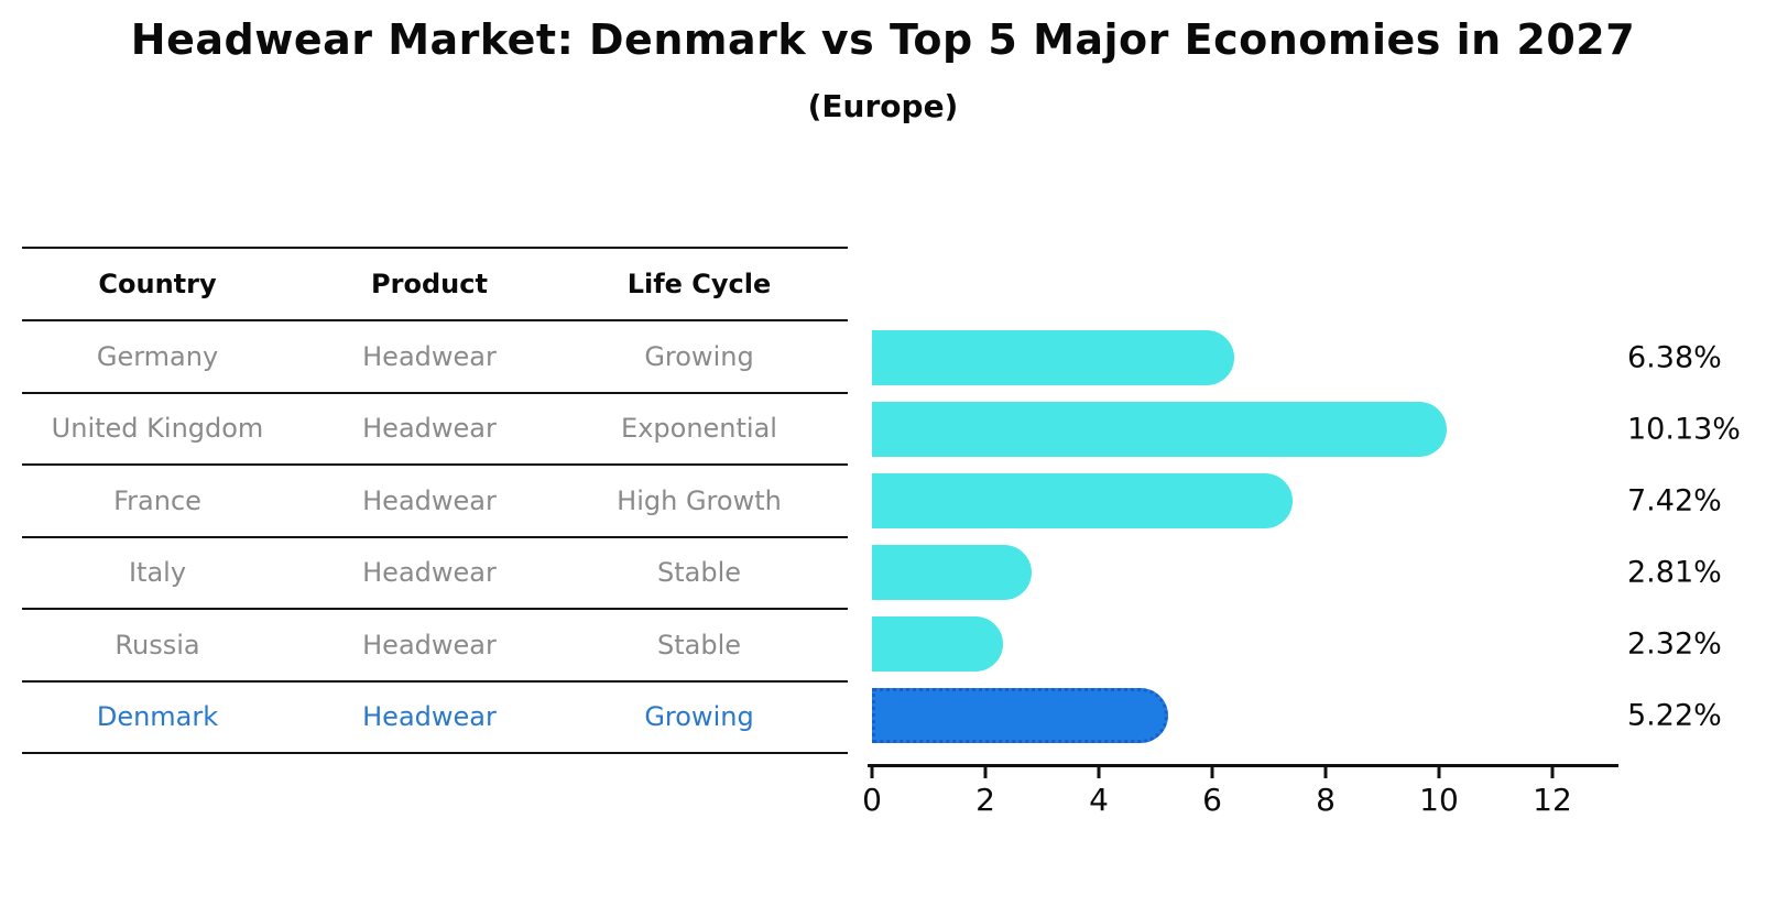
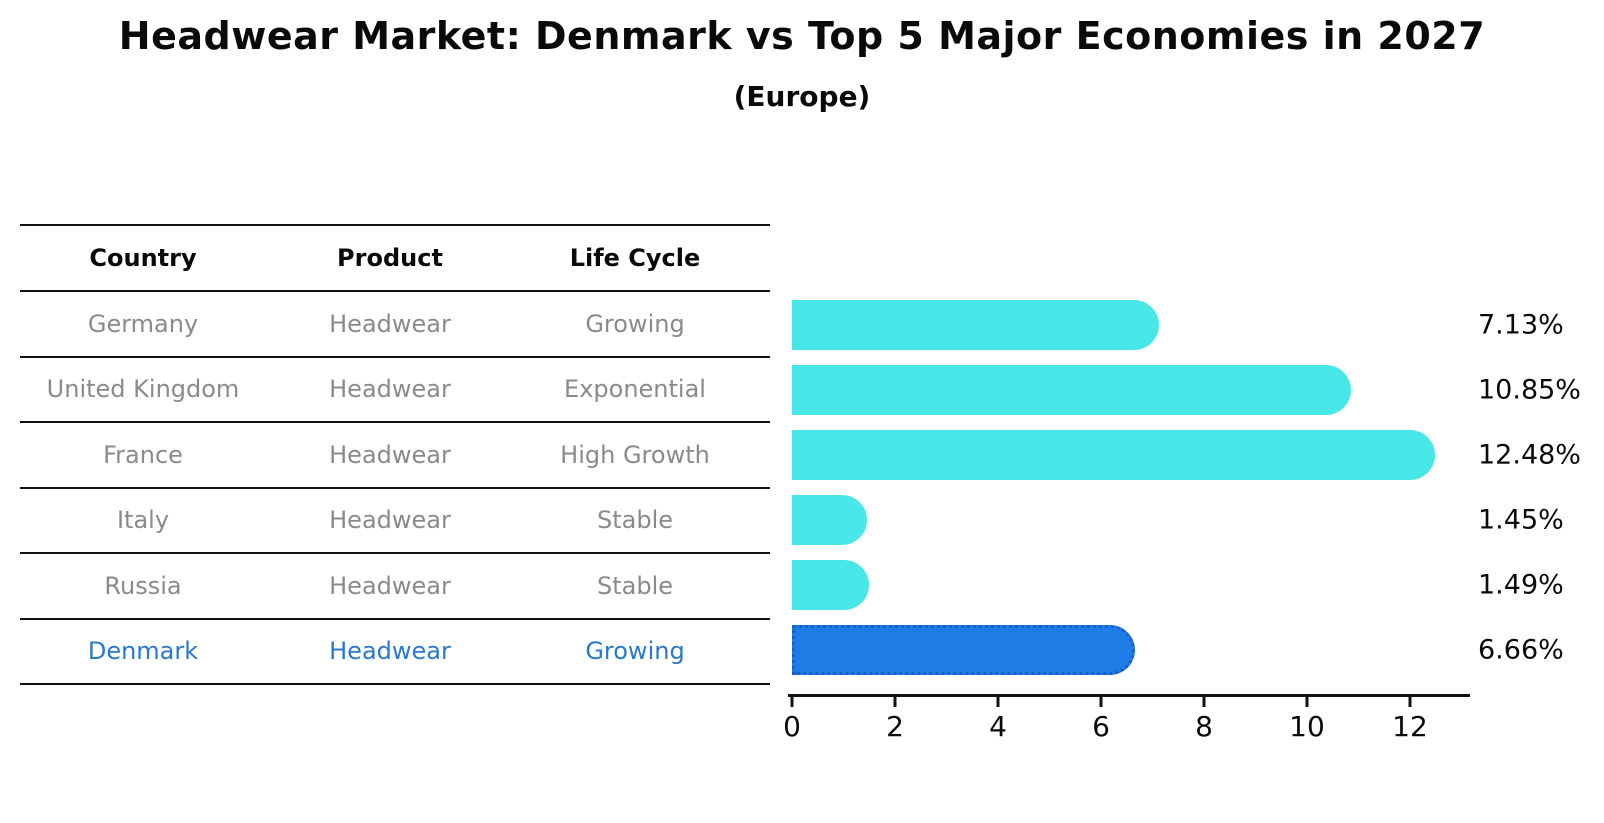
Germany: 6.38% -> 7.13%
United Kingdom: 10.13% -> 10.85%
France: 7.42% -> 12.48%
Italy: 2.81% -> 1.45%
Russia: 2.32% -> 1.49%
Denmark: 5.22% -> 6.66%
